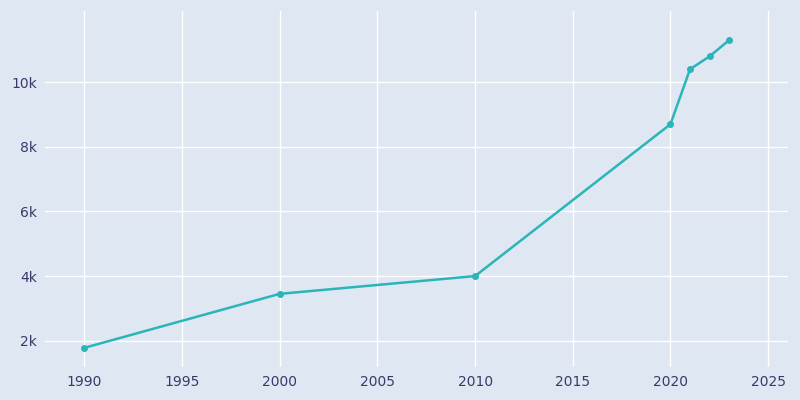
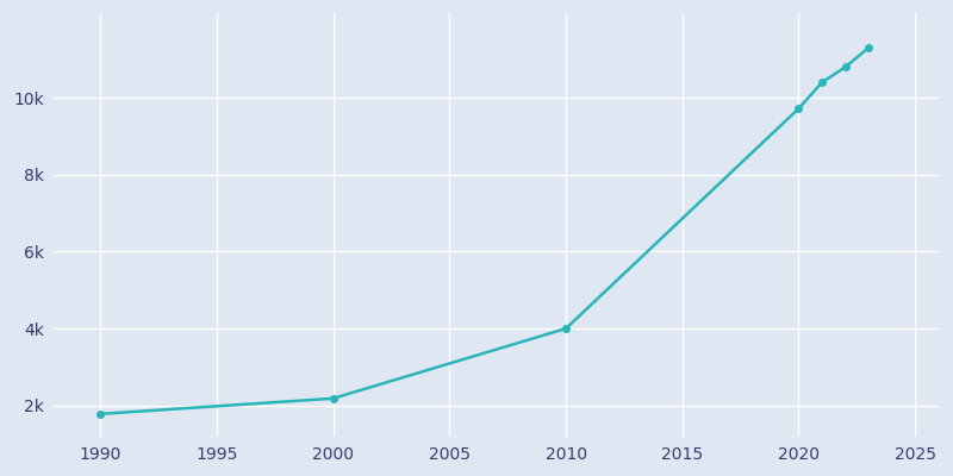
2000: 3.45k -> 2.18k
2020: 8.70k -> 9.72k
